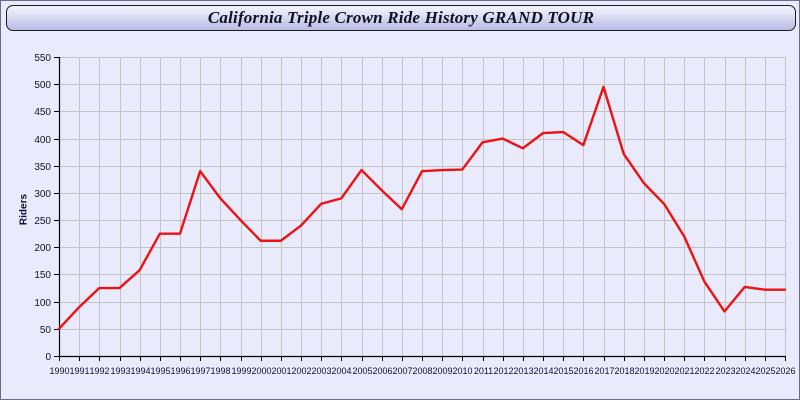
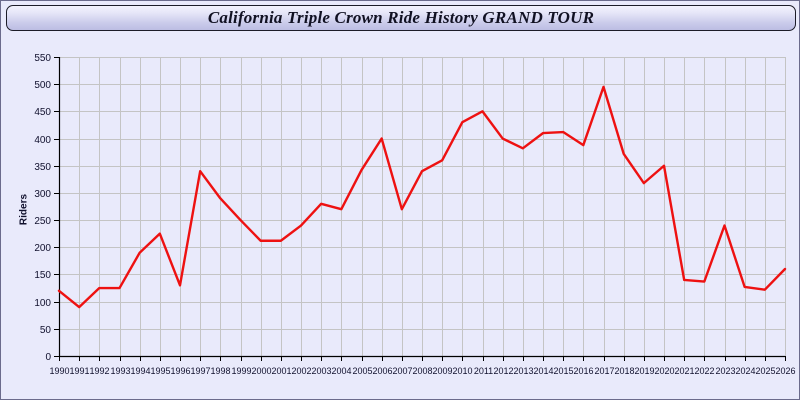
1990: 50 -> 120
1994: 160 -> 190
1996: 220 -> 130
2004: 290 -> 270
2006: 300 -> 400
2009: 340 -> 360
2010: 340 -> 430
2011: 390 -> 450
2020: 280 -> 350
2021: 220 -> 140
2023: 80 -> 240
2026: 120 -> 160
